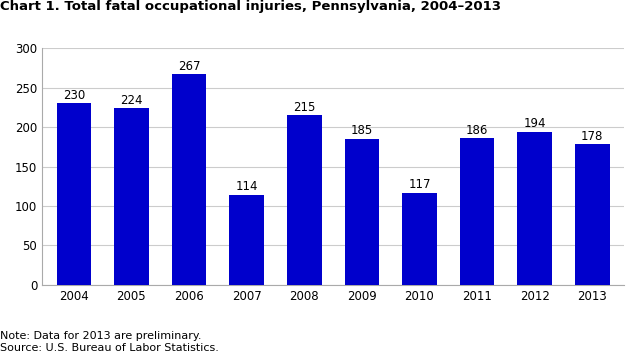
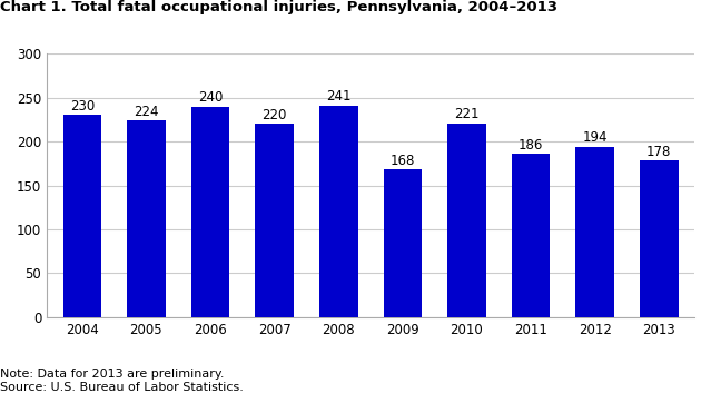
2006: 267 -> 240
2007: 114 -> 220
2008: 215 -> 241
2009: 185 -> 168
2010: 117 -> 221
